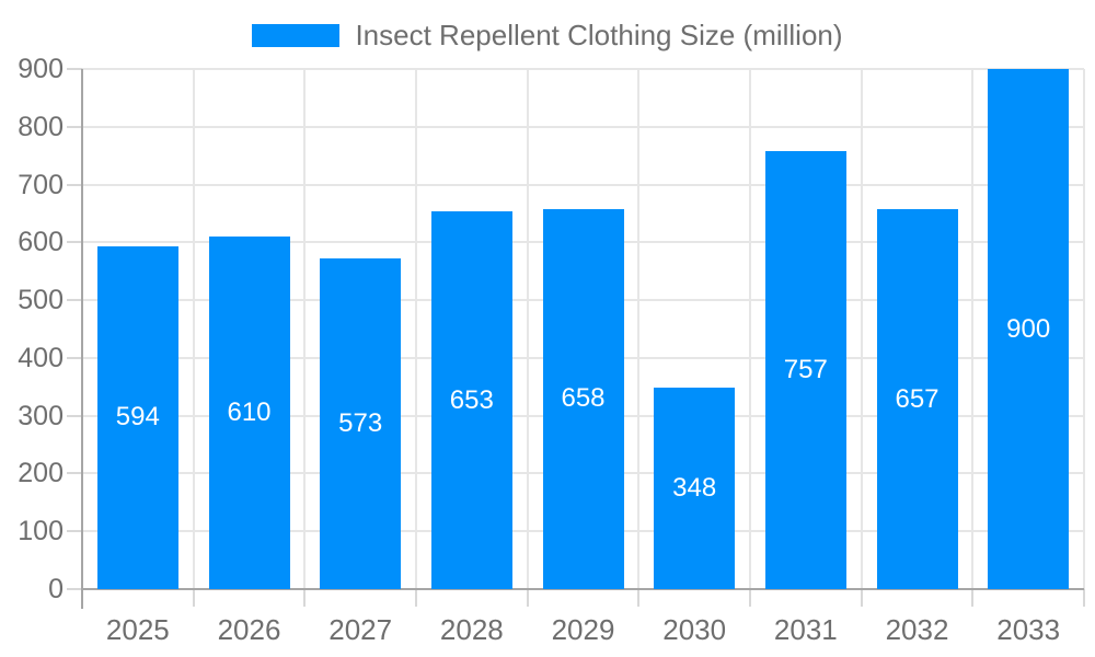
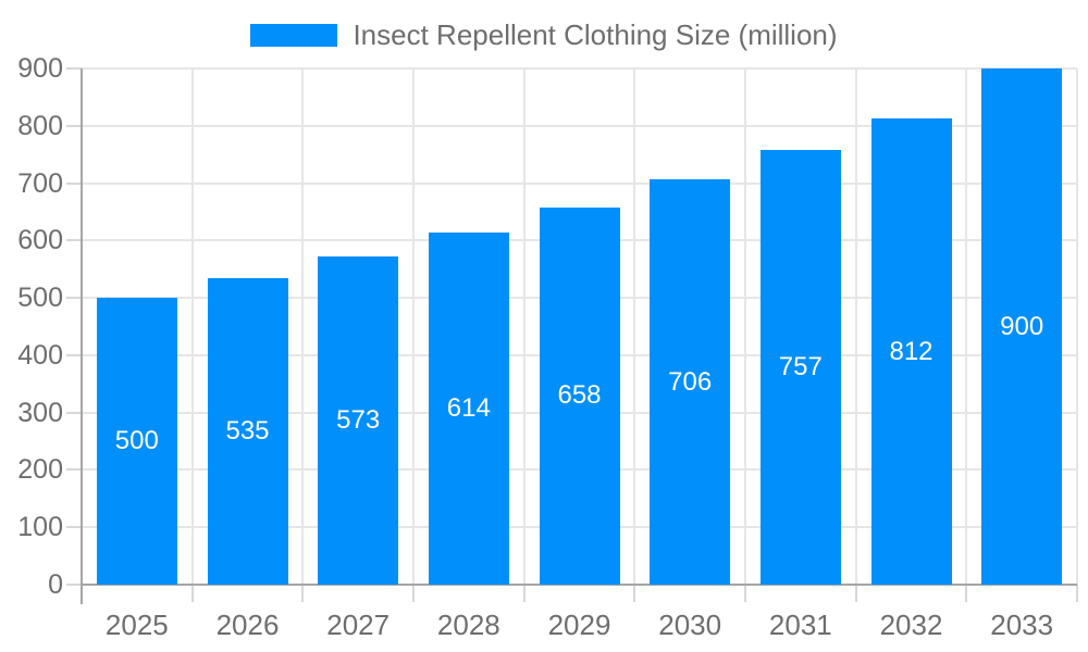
2025: 594 -> 500
2026: 610 -> 535
2028: 653 -> 614
2030: 348 -> 706
2032: 657 -> 812
